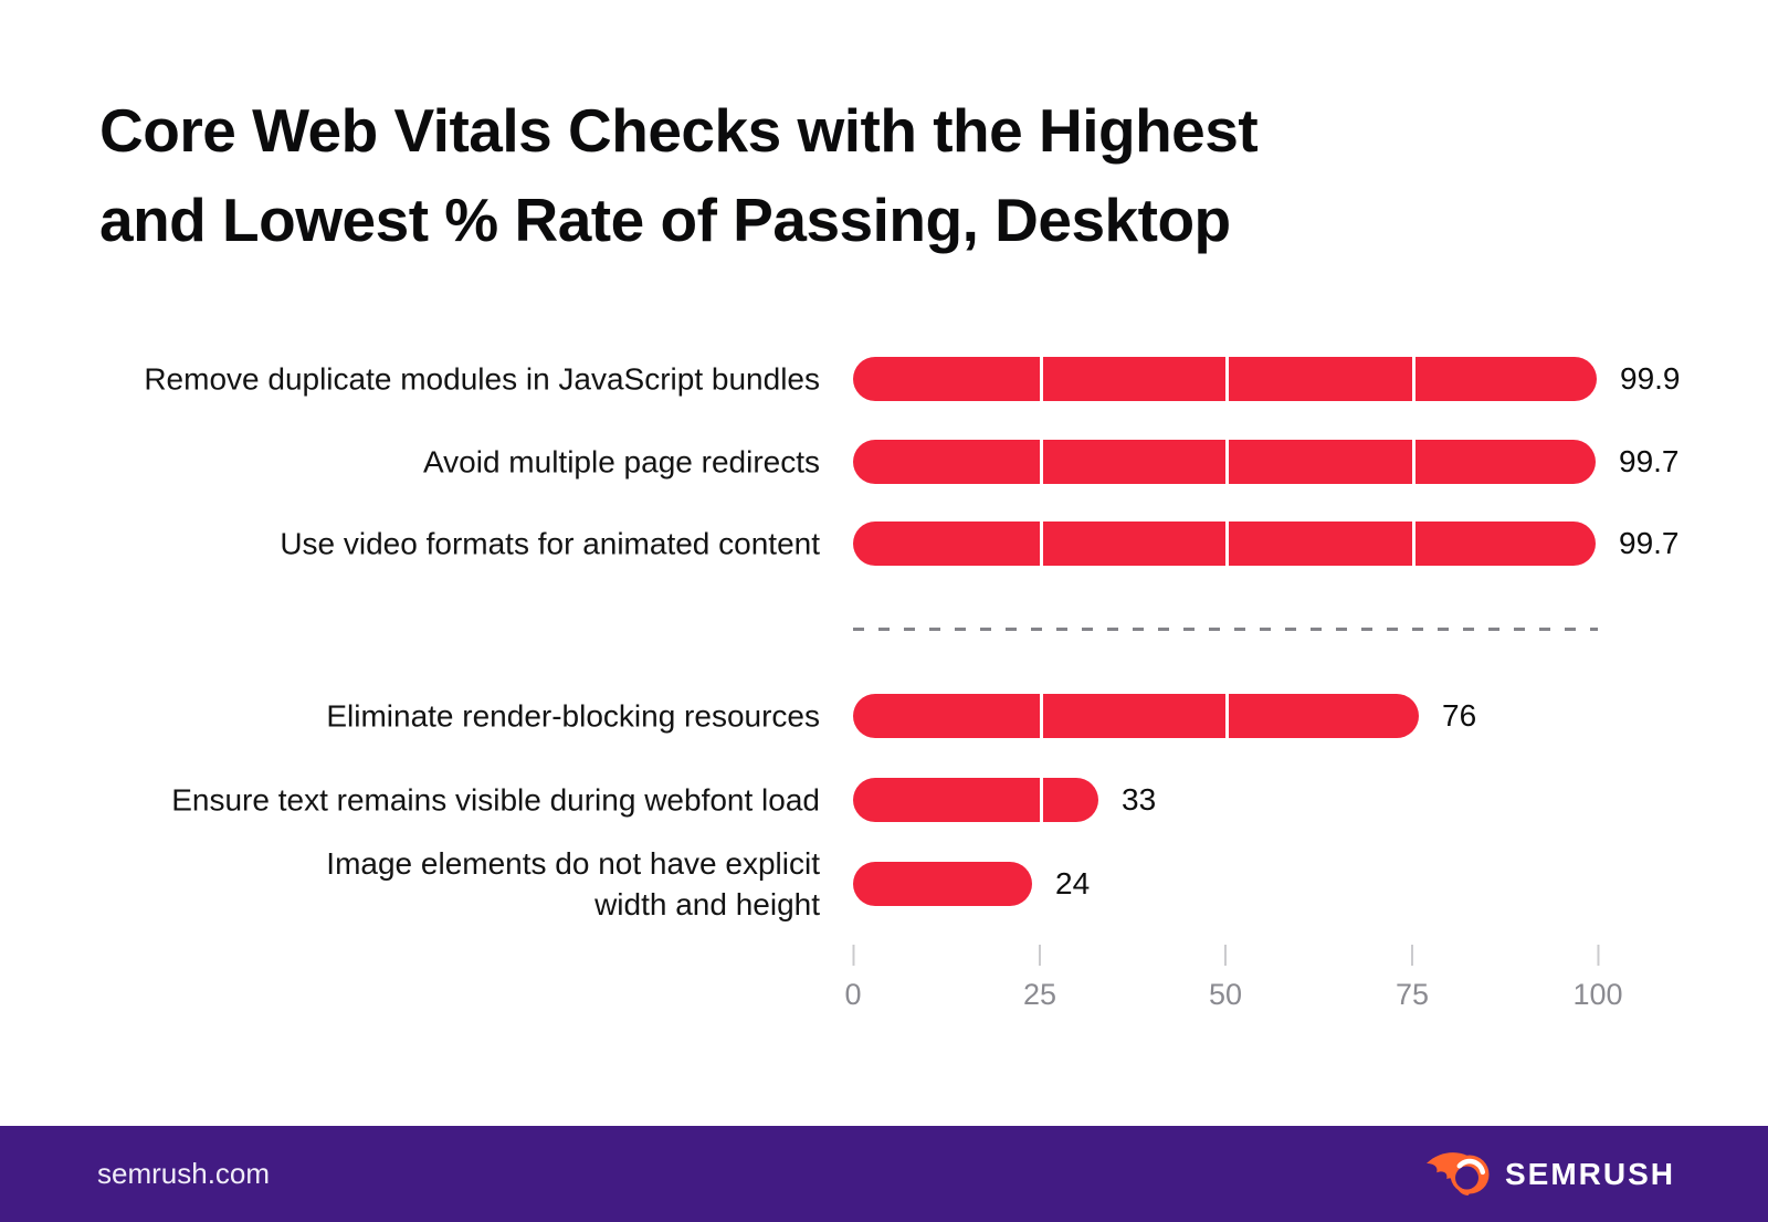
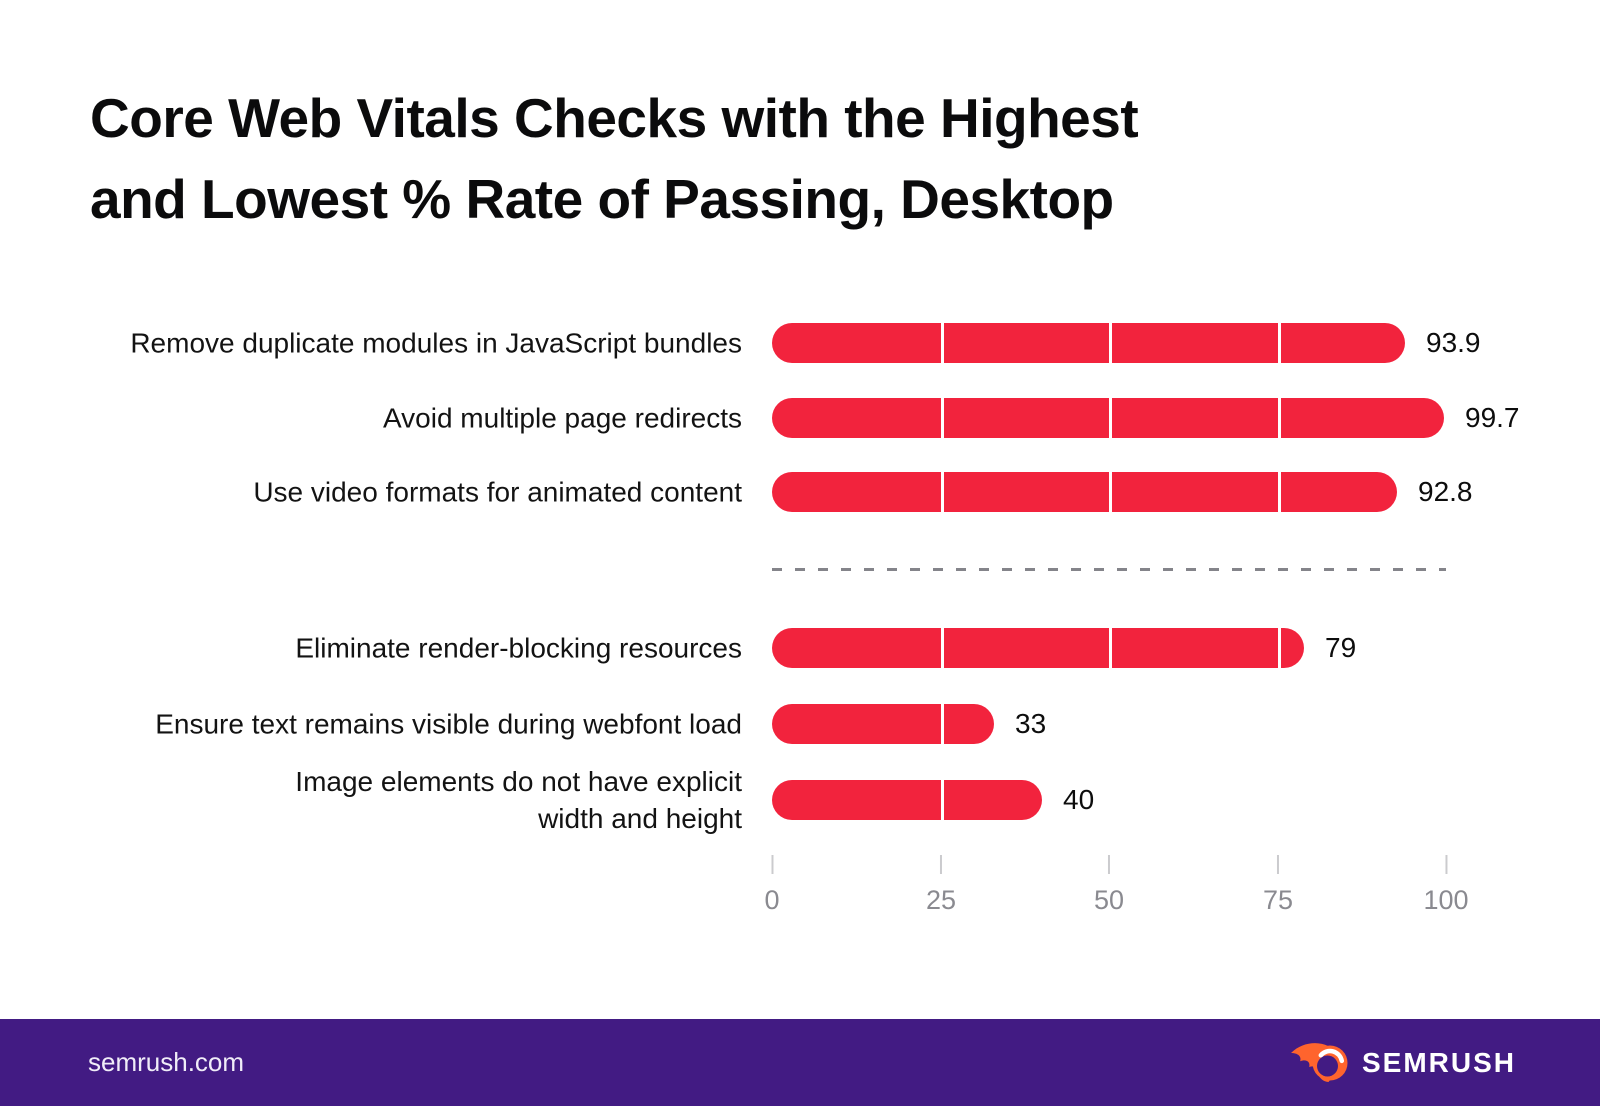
Remove duplicate modules in JavaScript bundles: 99.9 -> 93.9
Use video formats for animated content: 99.7 -> 92.8
Eliminate render-blocking resources: 76 -> 79
Image elements do not have explicit width and height: 24 -> 40
